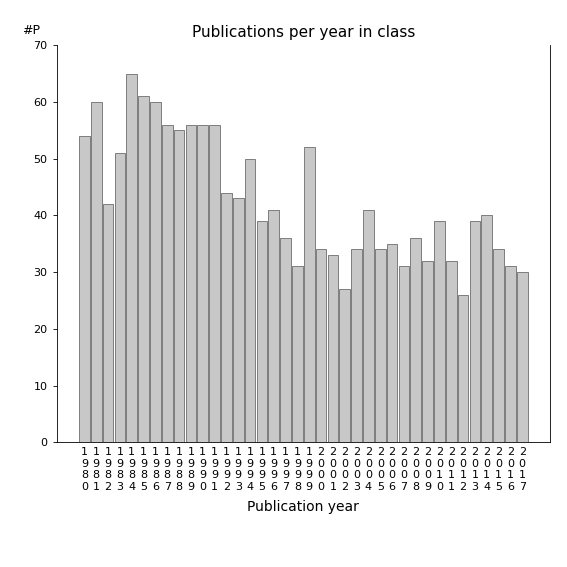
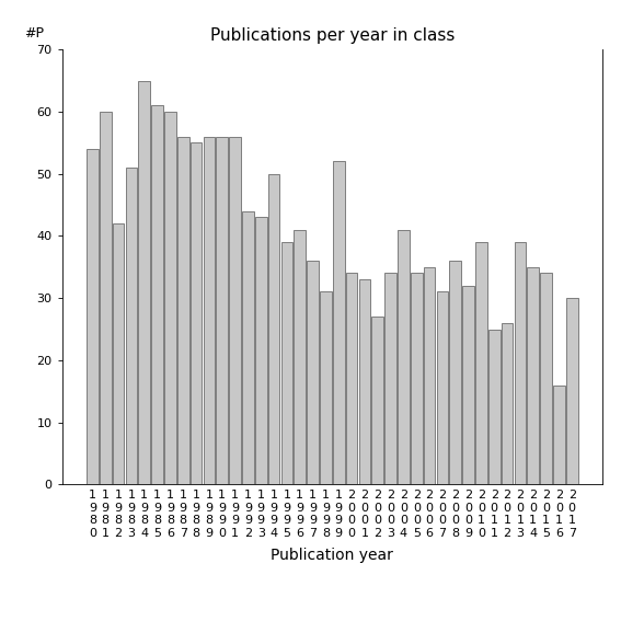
2 0 1 1: 32 -> 25
2 0 1 4: 40 -> 35
2 0 1 6: 31 -> 16
